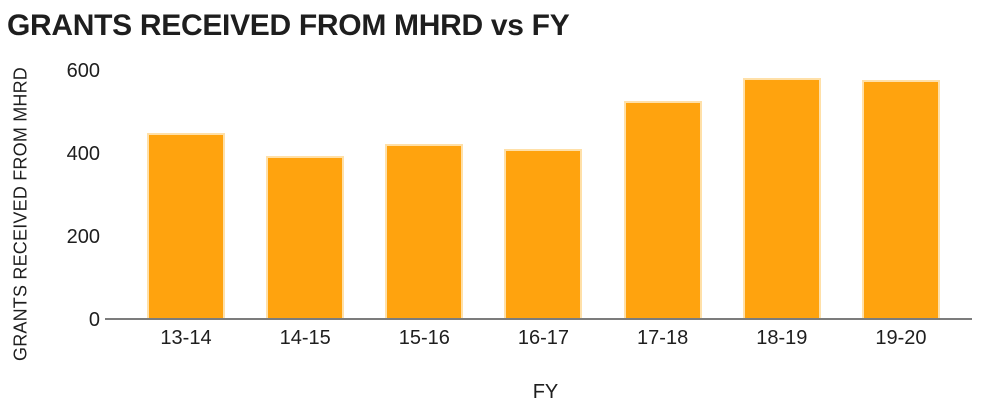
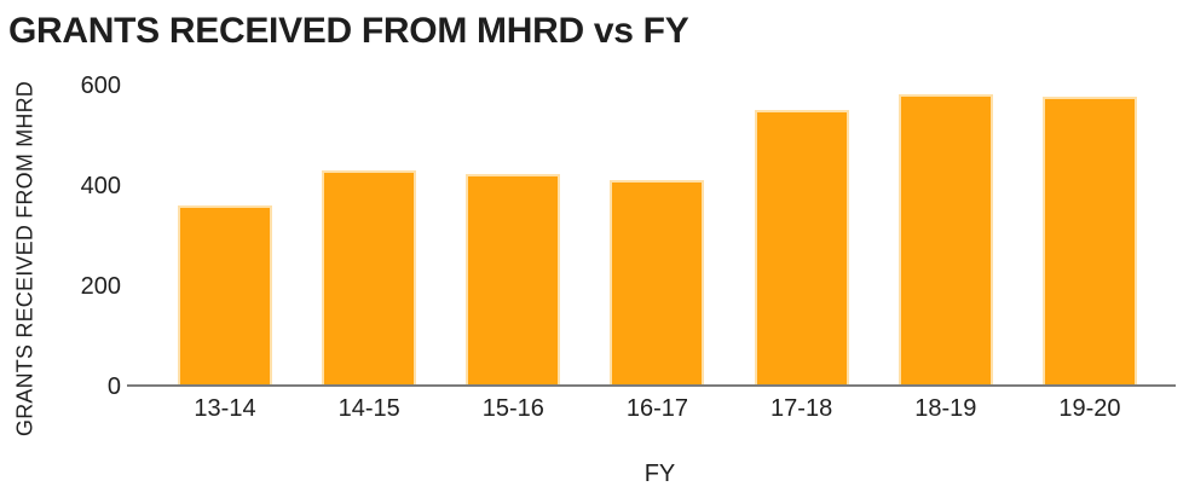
13-14: 450 -> 360
14-15: 400 -> 430
17-18: 530 -> 550
